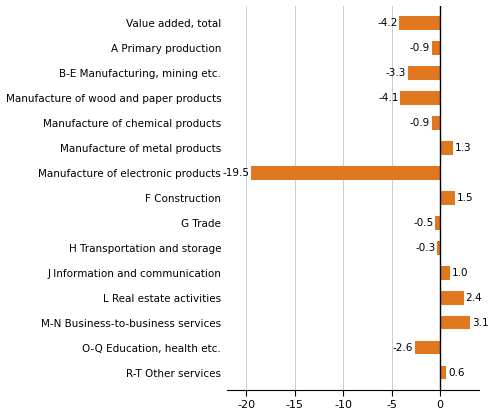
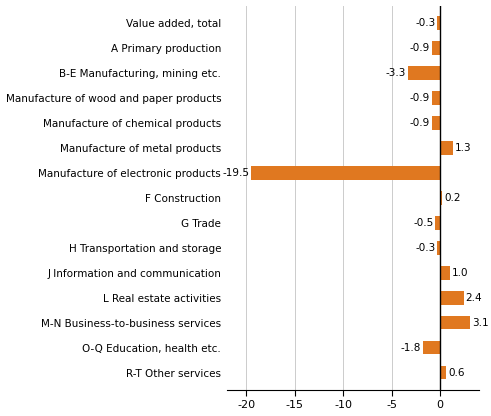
Value added, total: -4.2 -> -0.3
Manufacture of wood and paper products: -4.1 -> -0.9
F Construction: 1.5 -> 0.2
O-Q Education, health etc.: -2.6 -> -1.8
